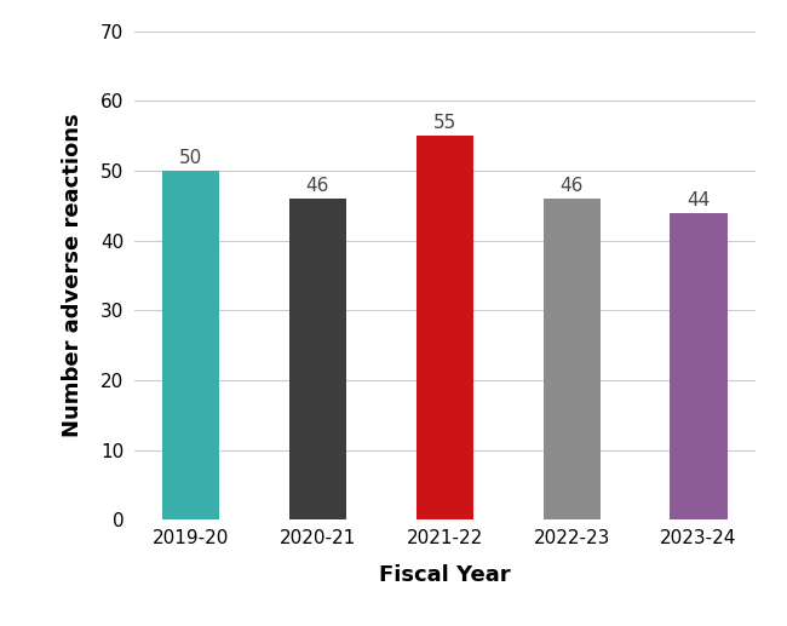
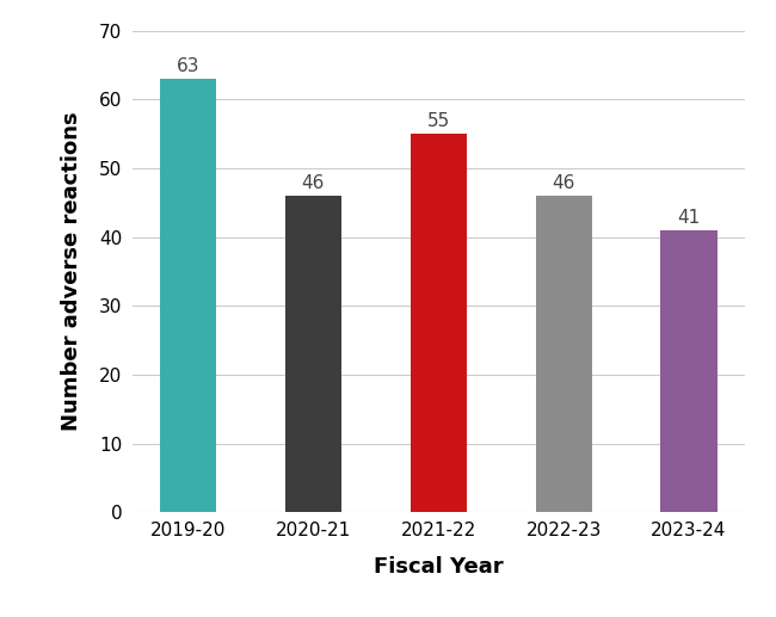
2019-20: 50 -> 63
2023-24: 44 -> 41
